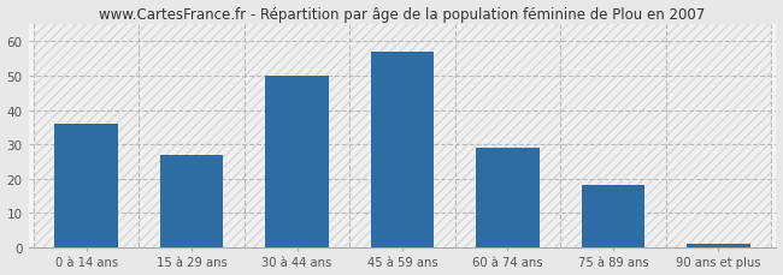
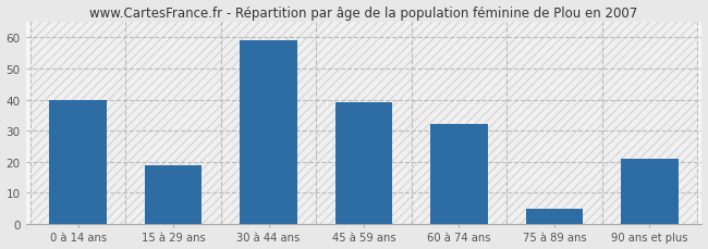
0 à 14 ans: 36 -> 40
15 à 29 ans: 27 -> 19
30 à 44 ans: 50 -> 59
45 à 59 ans: 57 -> 39
60 à 74 ans: 29 -> 32
75 à 89 ans: 18 -> 5
90 ans et plus: 1 -> 21
